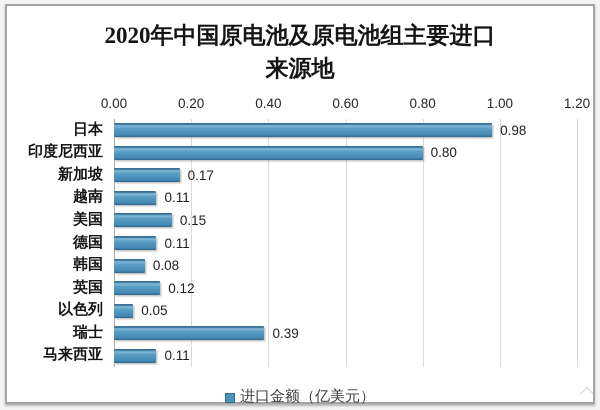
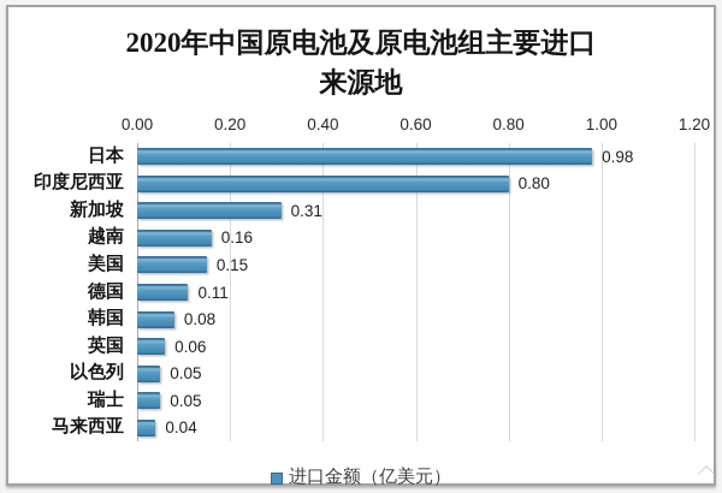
新加坡: 0.17 -> 0.31
越南: 0.11 -> 0.16
英国: 0.12 -> 0.06
瑞士: 0.39 -> 0.05
马来西亚: 0.11 -> 0.04
